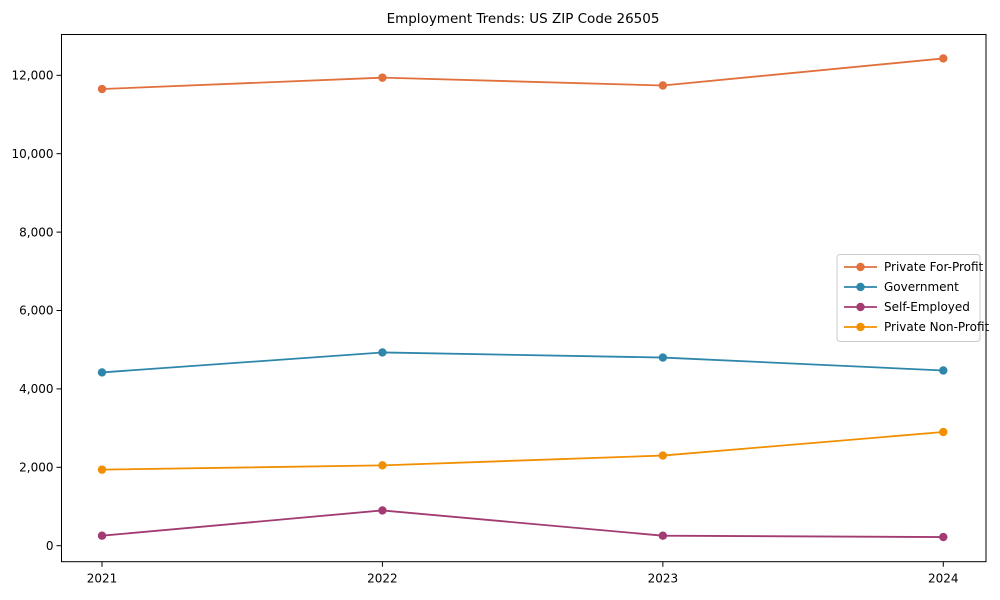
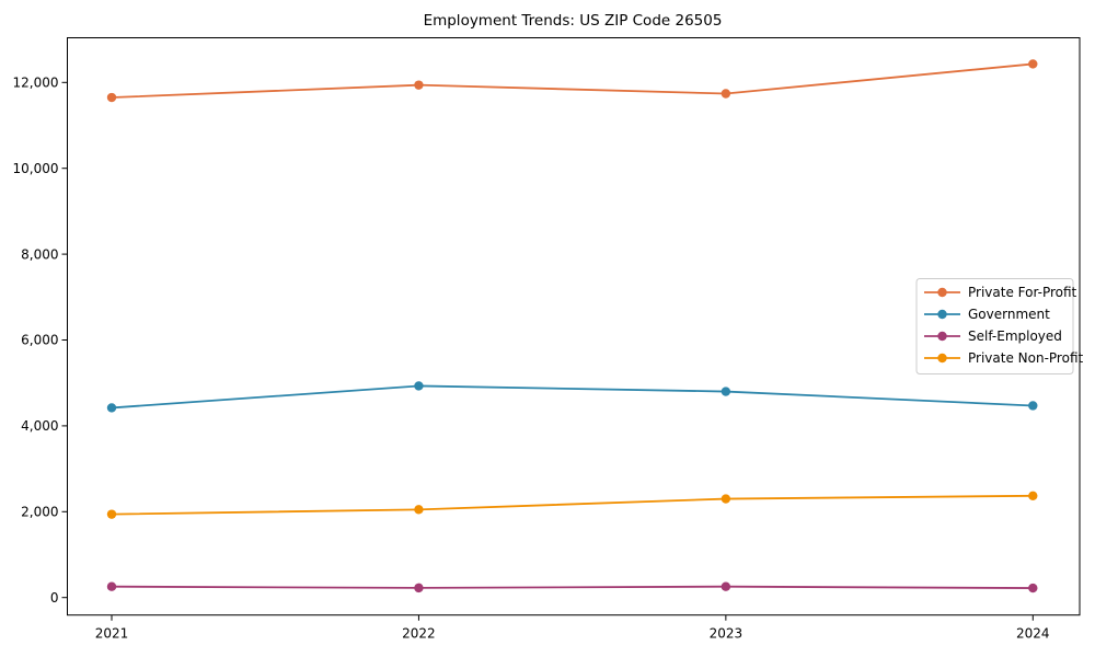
Self-Employed/2022: 900 -> 200
Private Non-Profit/2024: 2900 -> 2400
